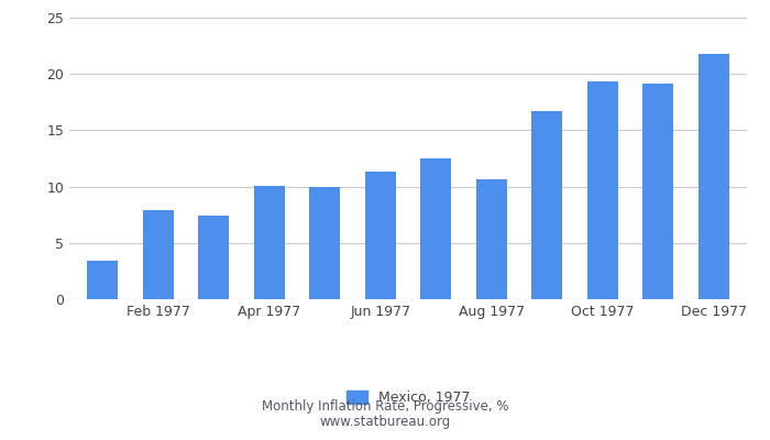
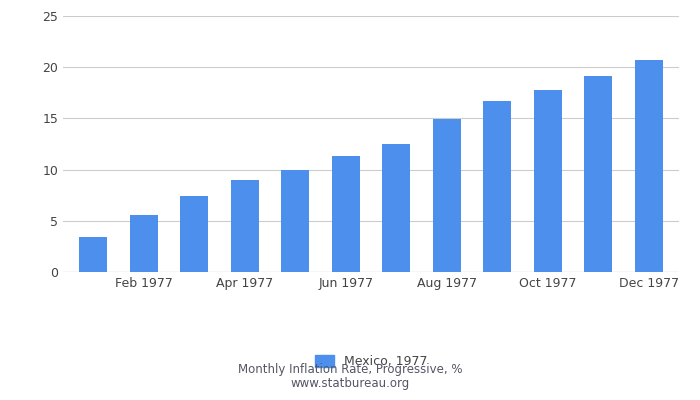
Feb 1977: 7.9 -> 5.6
Apr 1977: 10.1 -> 9.0
Aug 1977: 10.6 -> 14.9
Oct 1977: 19.3 -> 17.8
Dec 1977: 21.8 -> 20.7
